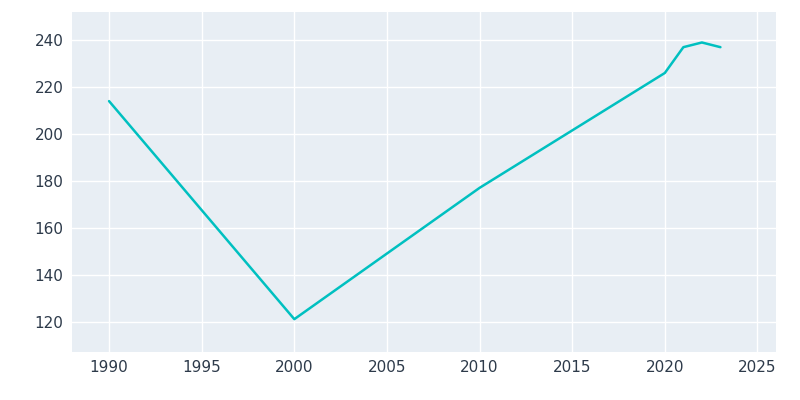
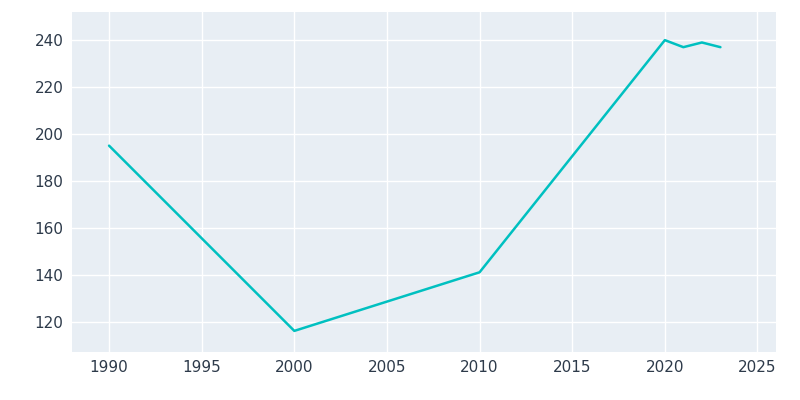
1990: 214 -> 195
2000: 121 -> 116
2010: 177 -> 141
2020: 226 -> 240
